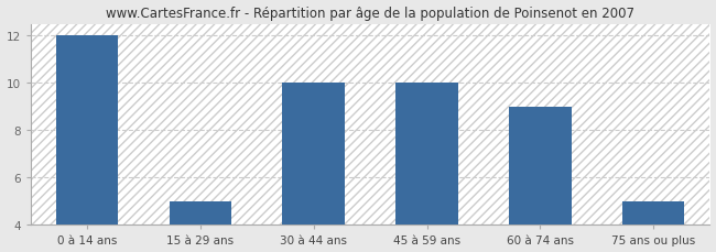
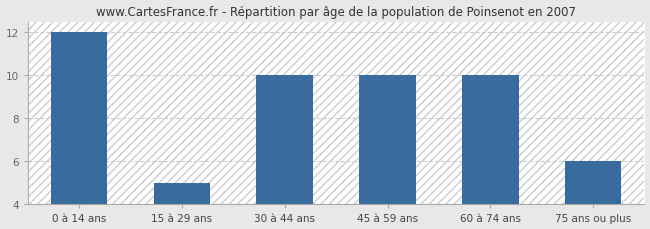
60 à 74 ans: 9 -> 10
75 ans ou plus: 5 -> 6
